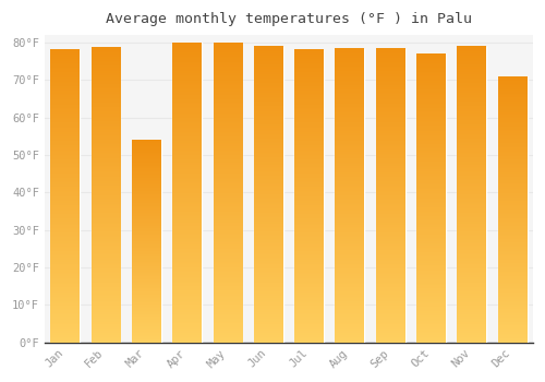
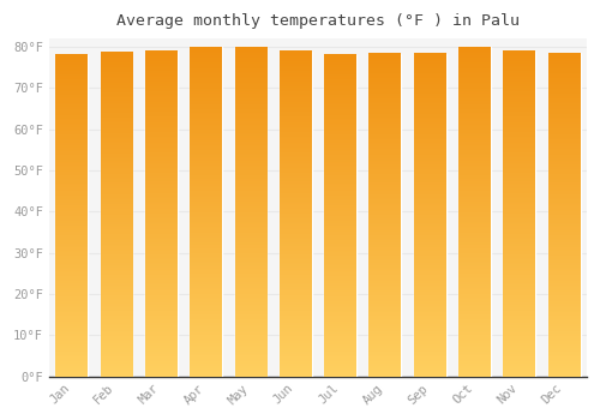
Mar: 54.0°F -> 79.0°F
Oct: 77.0°F -> 80.0°F
Dec: 71.0°F -> 78.5°F
